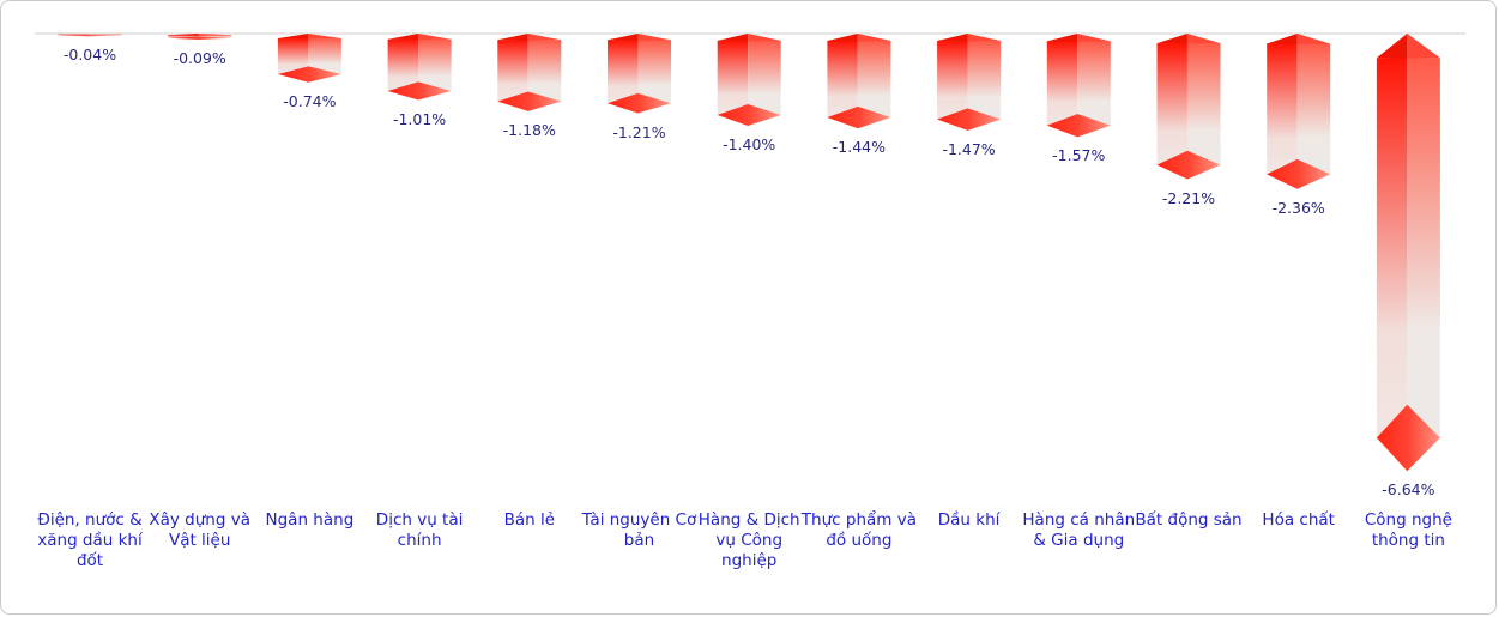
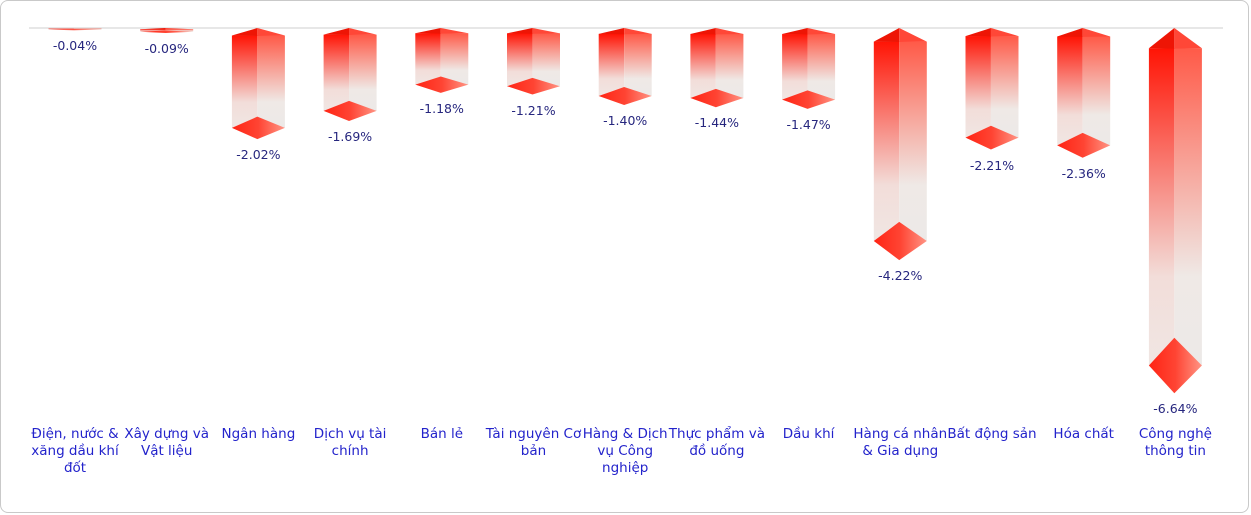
Ngân hàng: -0.74% -> -2.02%
Dịch vụ tài chính: -1.01% -> -1.69%
Hàng cá nhân & Gia dụng: -1.57% -> -4.22%
